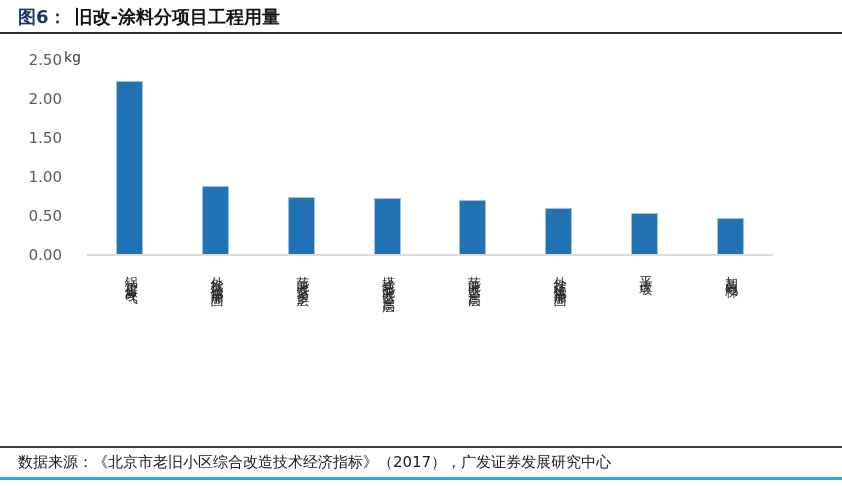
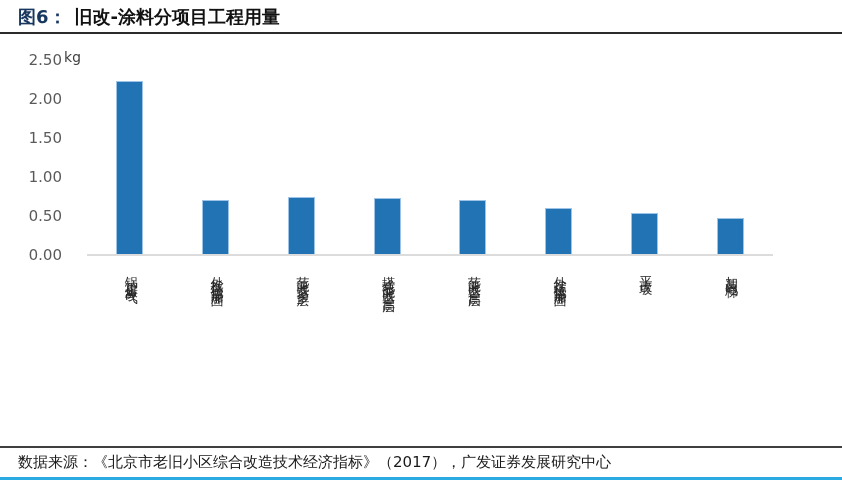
外板墙抗震加固: 0.9 -> 0.7
